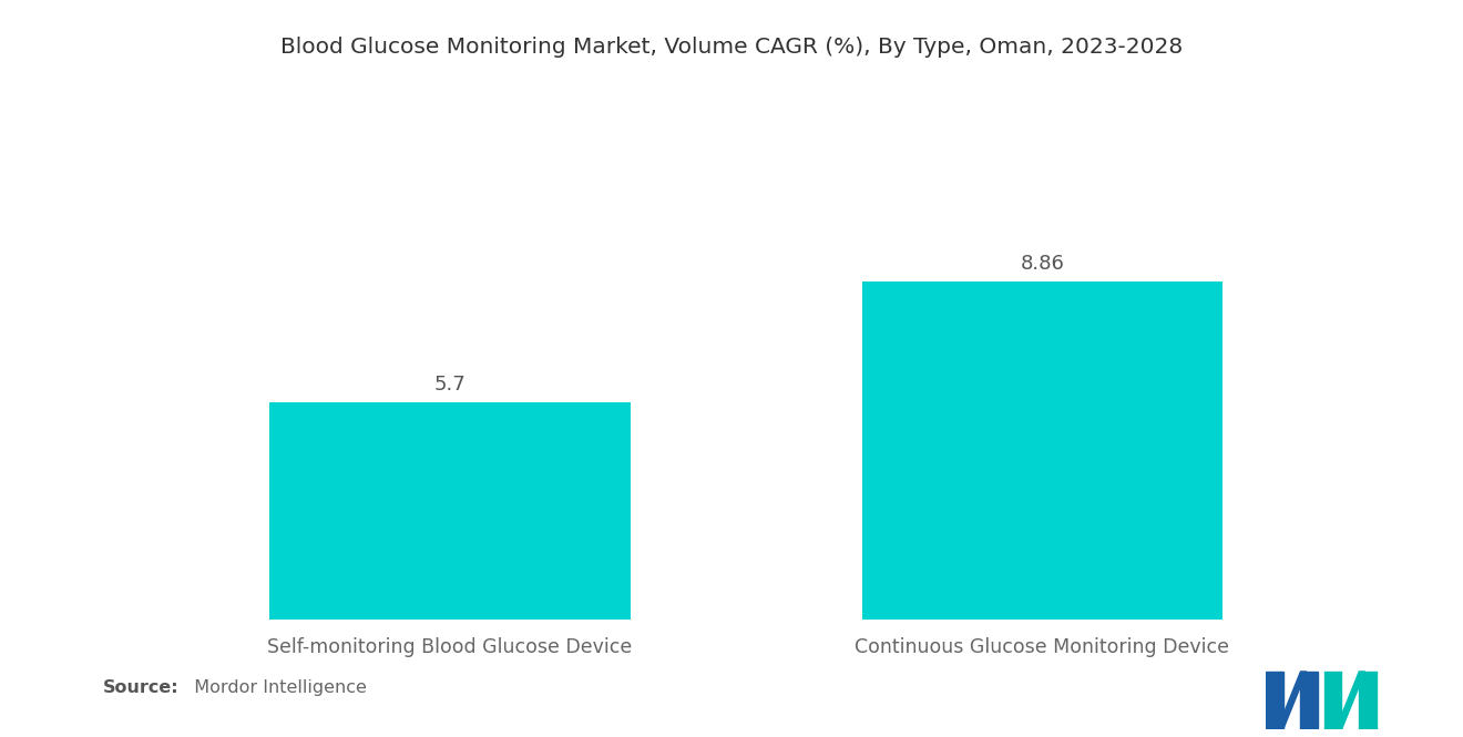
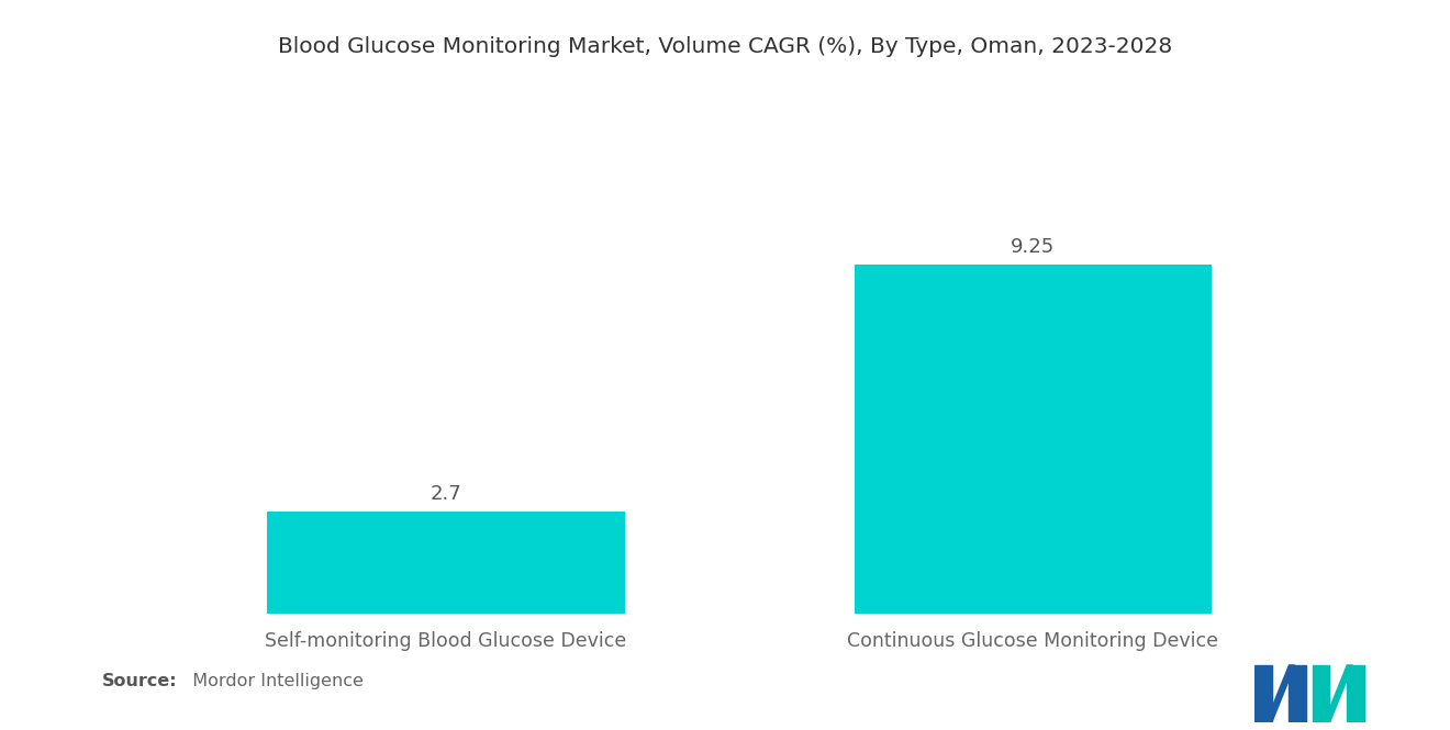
Self-monitoring Blood Glucose Device: 5.7 -> 2.7
Continuous Glucose Monitoring Device: 8.86 -> 9.25
